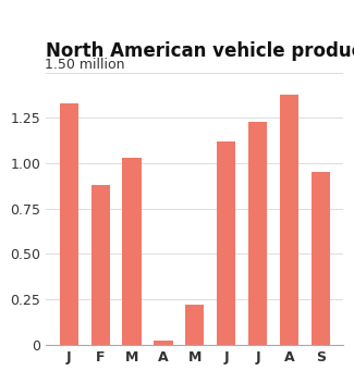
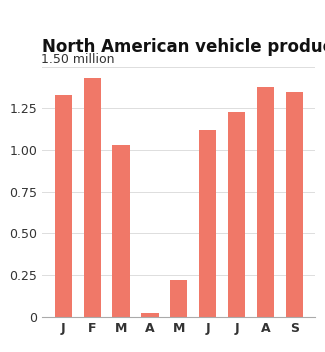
F: 0.88 -> 1.43
S: 0.95 -> 1.35
